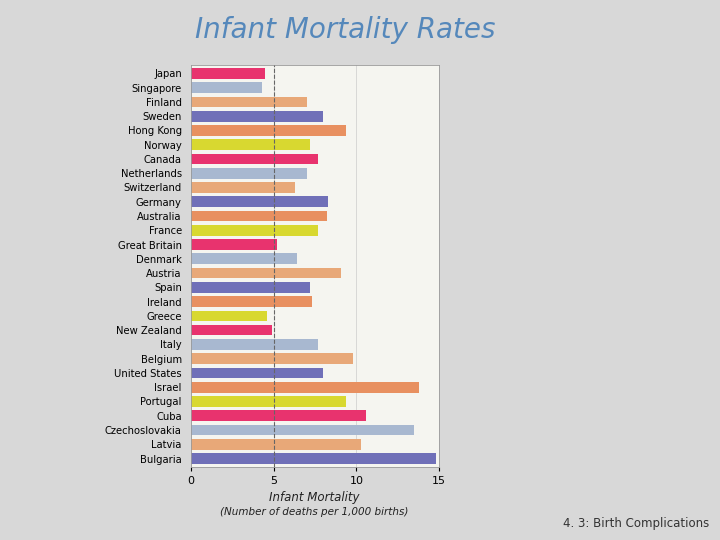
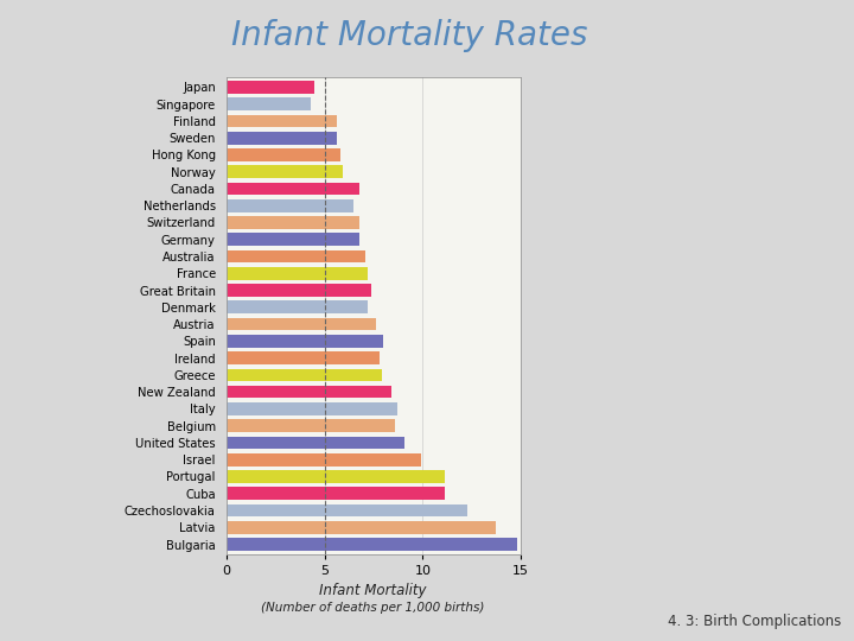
Finland: 7.0 -> 5.6
Sweden: 8.0 -> 5.6
Hong Kong: 9.4 -> 5.8
Norway: 7.2 -> 5.9
Canada: 7.7 -> 6.8
Netherlands: 7.0 -> 6.5
Switzerland: 6.3 -> 6.8
Germany: 8.3 -> 6.8
Australia: 8.2 -> 7.1
France: 7.7 -> 7.2
Great Britain: 5.2 -> 7.4
Denmark: 6.4 -> 7.2
Austria: 9.1 -> 7.6
Spain: 7.2 -> 8.0
Ireland: 7.3 -> 7.8
Greece: 4.6 -> 7.9
New Zealand: 4.9 -> 8.4
Italy: 7.7 -> 8.7
Belgium: 9.8 -> 8.6
United States: 8.0 -> 9.1
Israel: 13.8 -> 9.9
Portugal: 9.4 -> 11.1
Cuba: 10.6 -> 11.1
Czechoslovakia: 13.5 -> 12.3
Latvia: 10.3 -> 13.7
